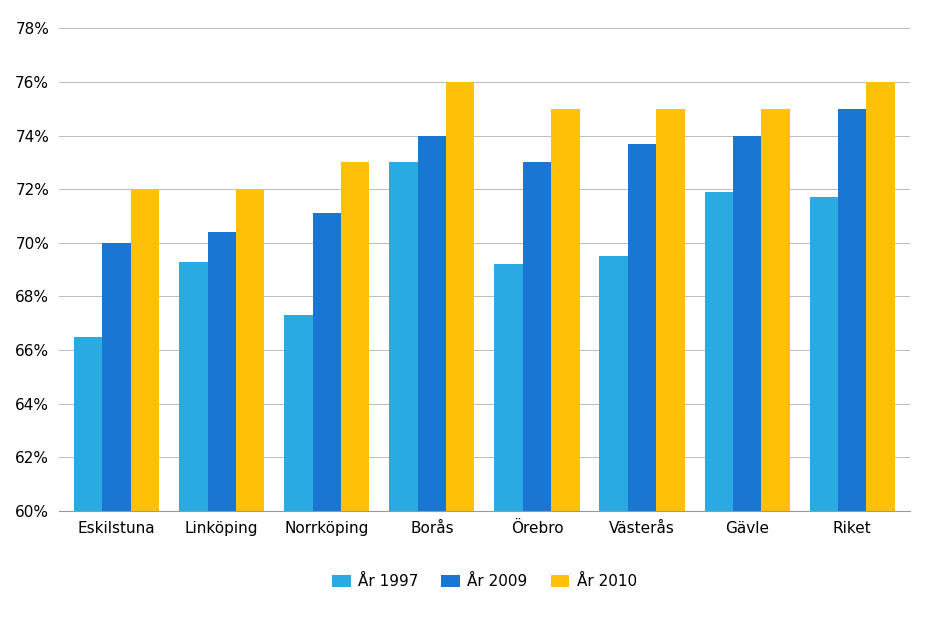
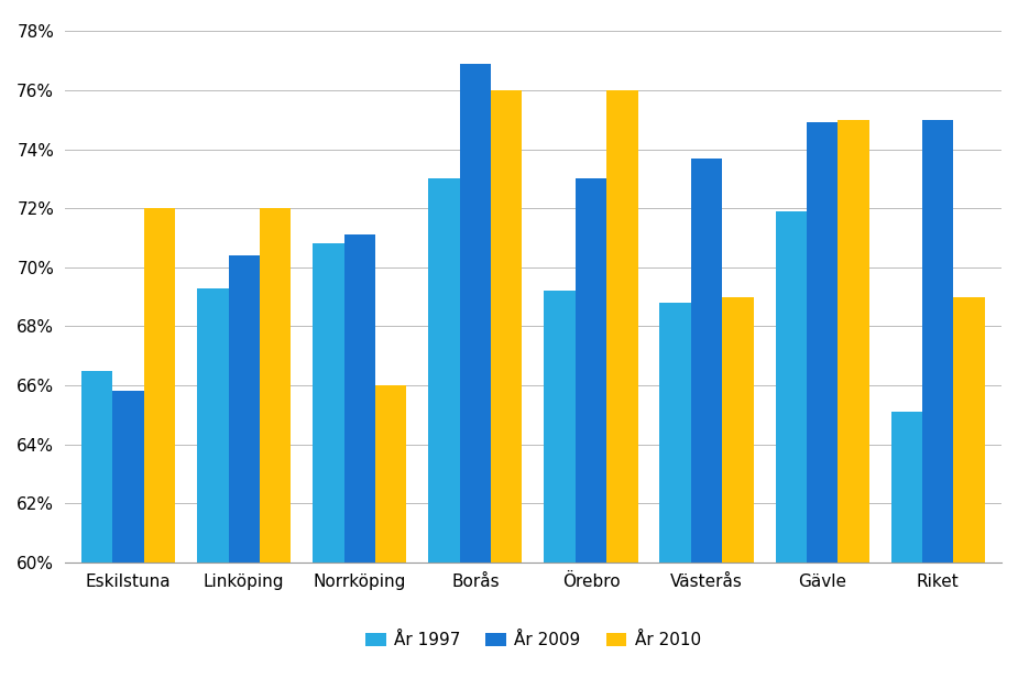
År 2009/Eskilstuna: 70.0% -> 65.8%
År 1997/Norrköping: 67.3% -> 70.8%
År 2010/Norrköping: 73% -> 66%
År 2009/Borås: 74.0% -> 76.9%
År 2010/Örebro: 75% -> 76%
År 1997/Västerås: 69.5% -> 68.8%
År 2010/Västerås: 75% -> 69%
År 2009/Gävle: 74.0% -> 74.9%
År 1997/Riket: 71.7% -> 65.1%
År 2010/Riket: 76% -> 69%
